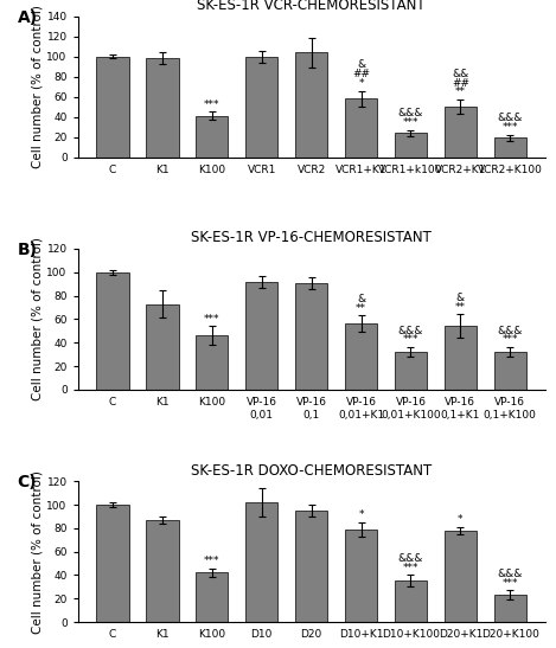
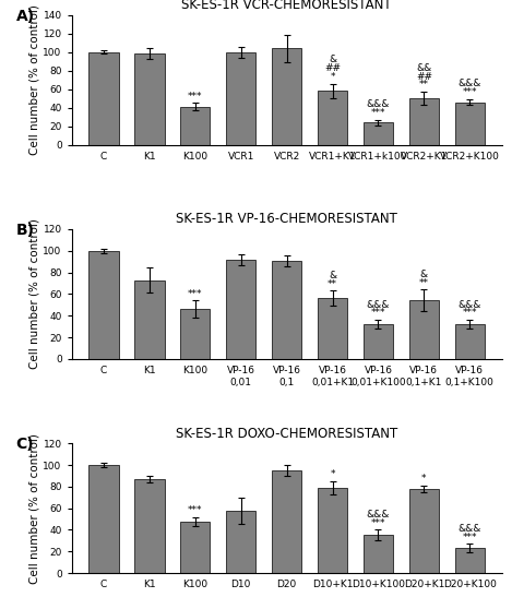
VCR2+K100: 19 -> 46
SK-ES-1R DOXO-CHEMORESISTANT/K100: 42 -> 48
SK-ES-1R DOXO-CHEMORESISTANT/D10: 102 -> 58
